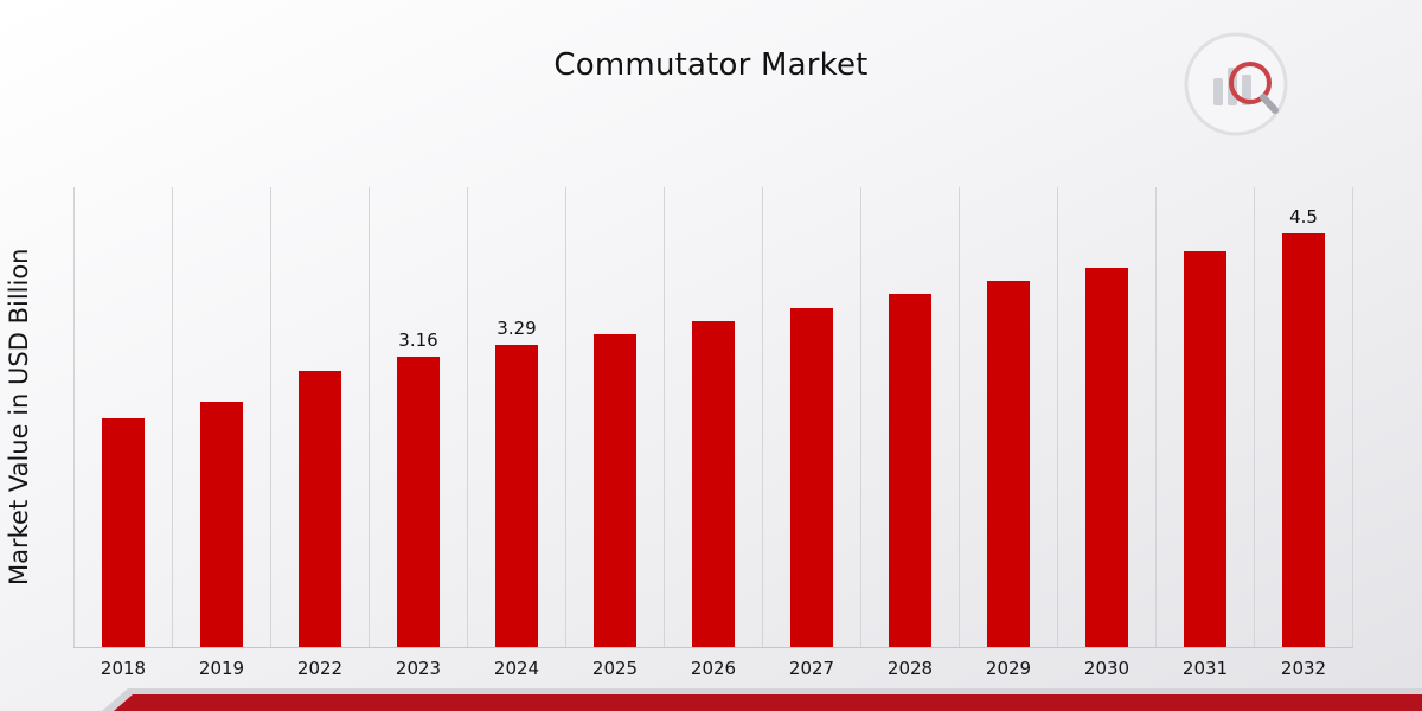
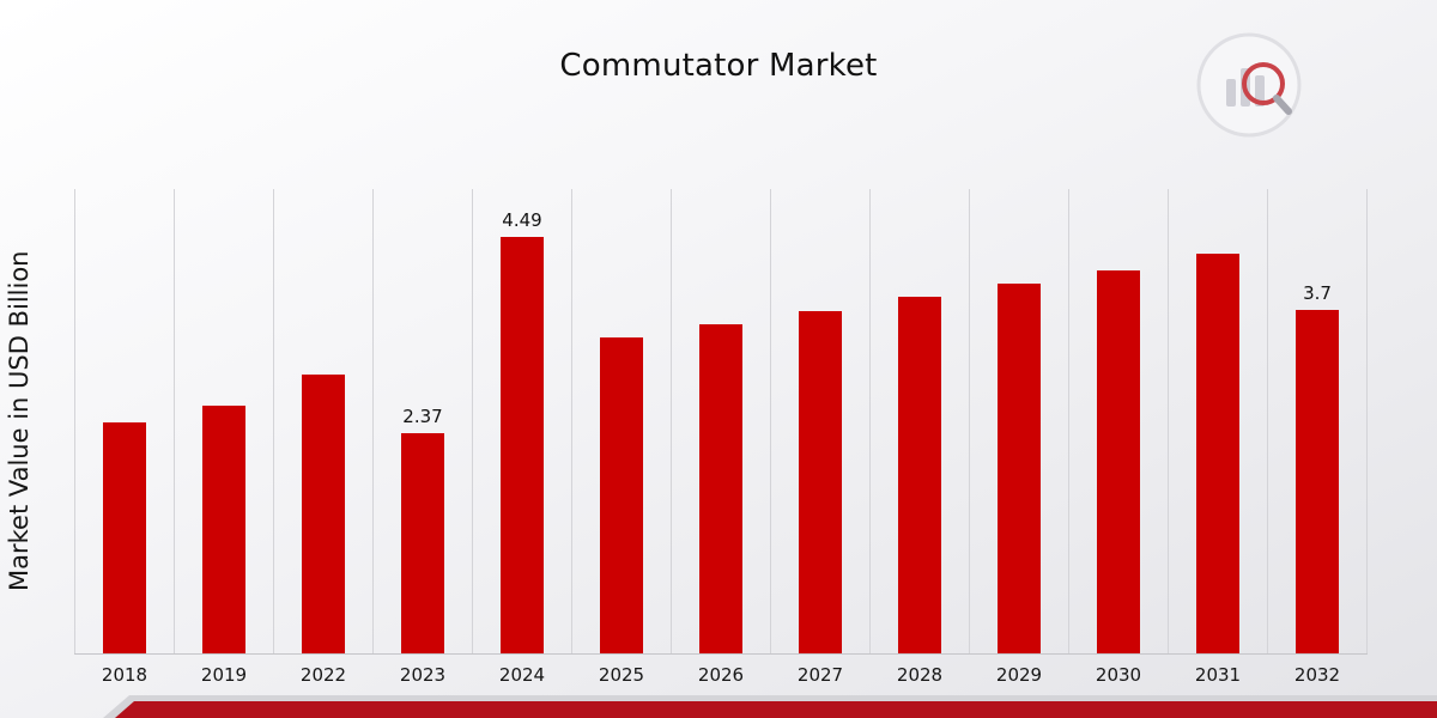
2023: 3.16 -> 2.37
2024: 3.29 -> 4.49
2032: 4.5 -> 3.7
